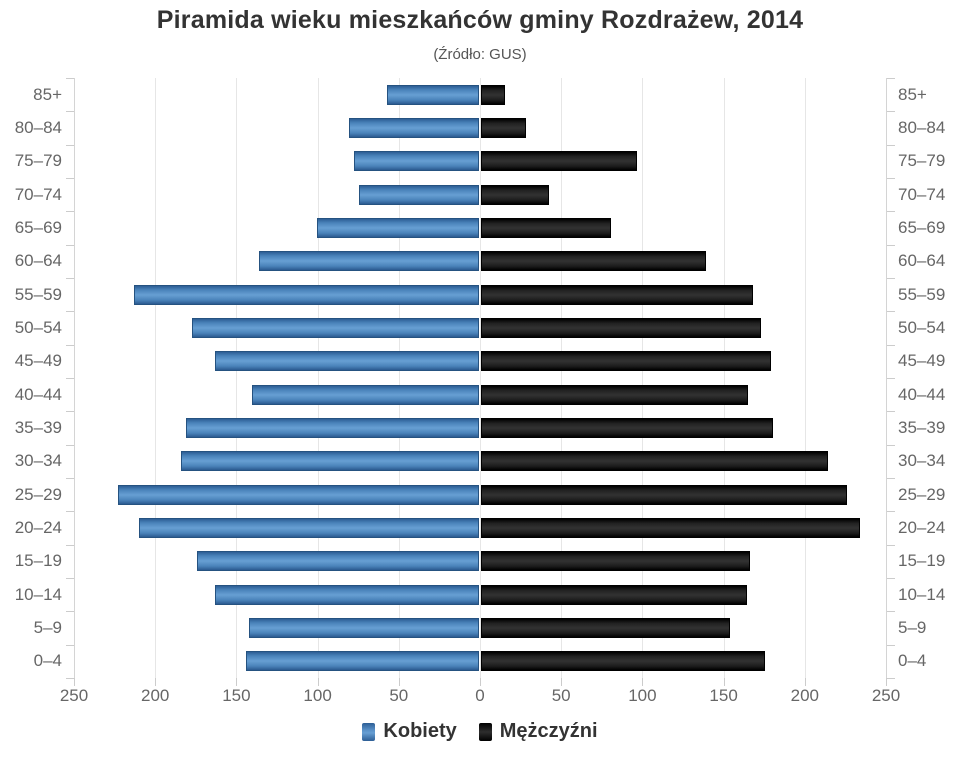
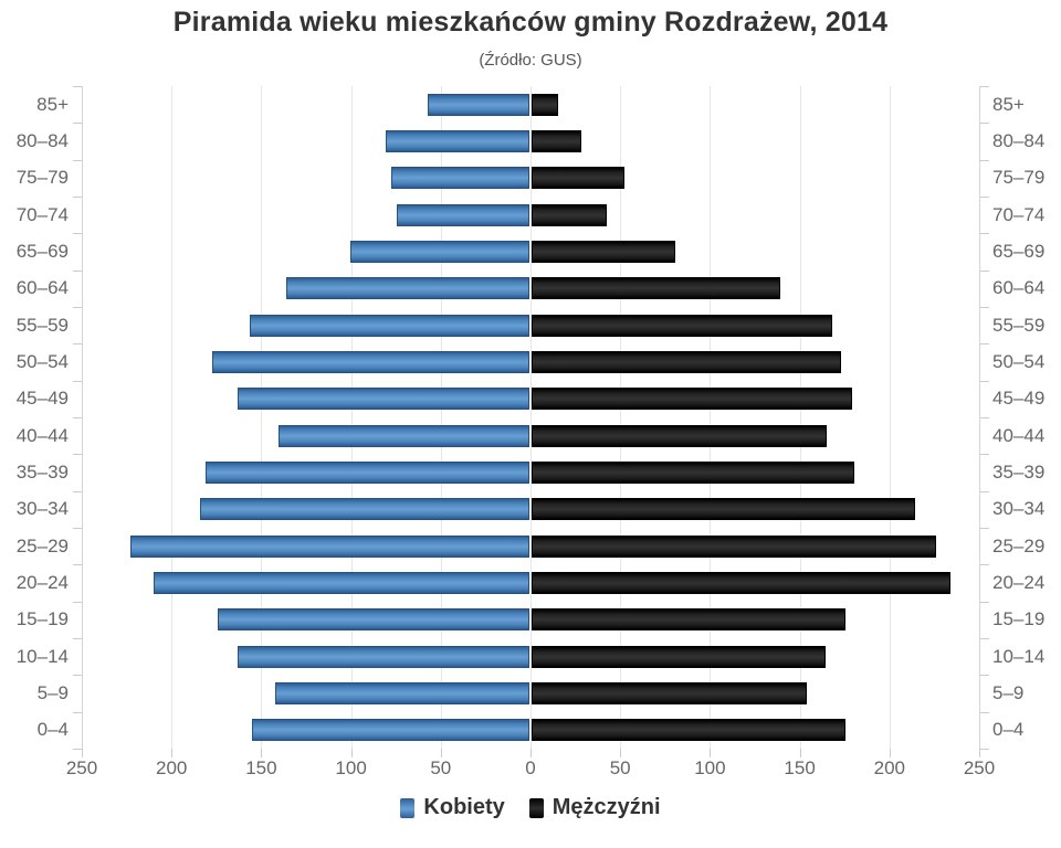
Mężczyźni/75–79: 96 -> 52
Kobiety/55–59: 213 -> 156
Mężczyźni/15–19: 166 -> 175
Kobiety/0–4: 144 -> 155
